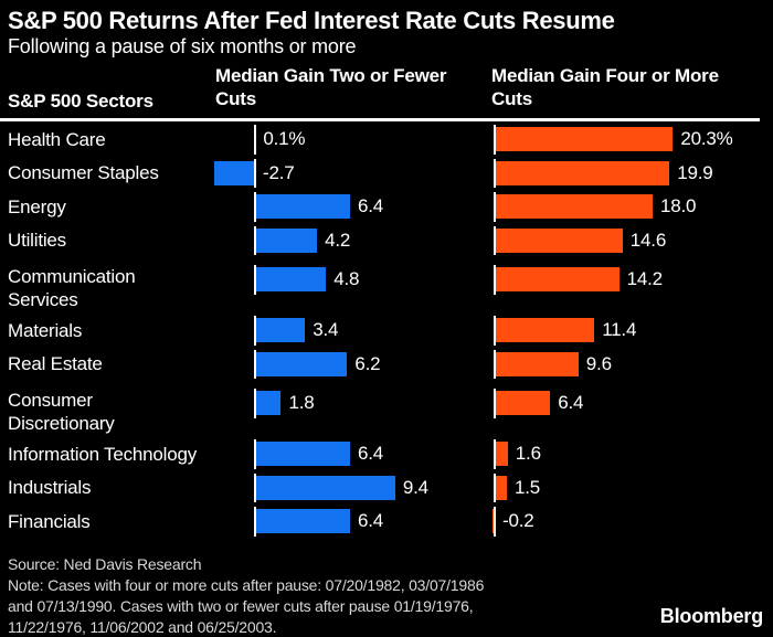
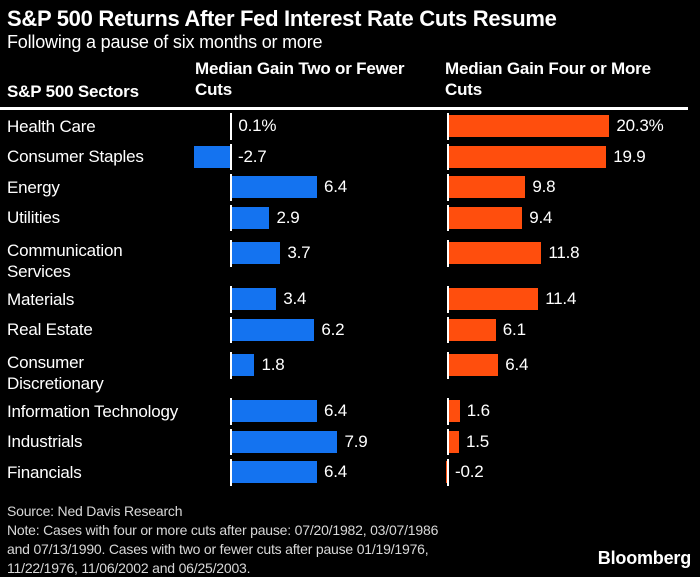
Median Gain Four or More Cuts/Energy: 18.0 -> 9.8
Median Gain Two or Fewer Cuts/Utilities: 4.2 -> 2.9
Median Gain Four or More Cuts/Utilities: 14.6 -> 9.4
Median Gain Two or Fewer Cuts/Communication Services: 4.8 -> 3.7
Median Gain Four or More Cuts/Communication Services: 14.2 -> 11.8
Median Gain Four or More Cuts/Real Estate: 9.6 -> 6.1
Median Gain Two or Fewer Cuts/Industrials: 9.4 -> 7.9
